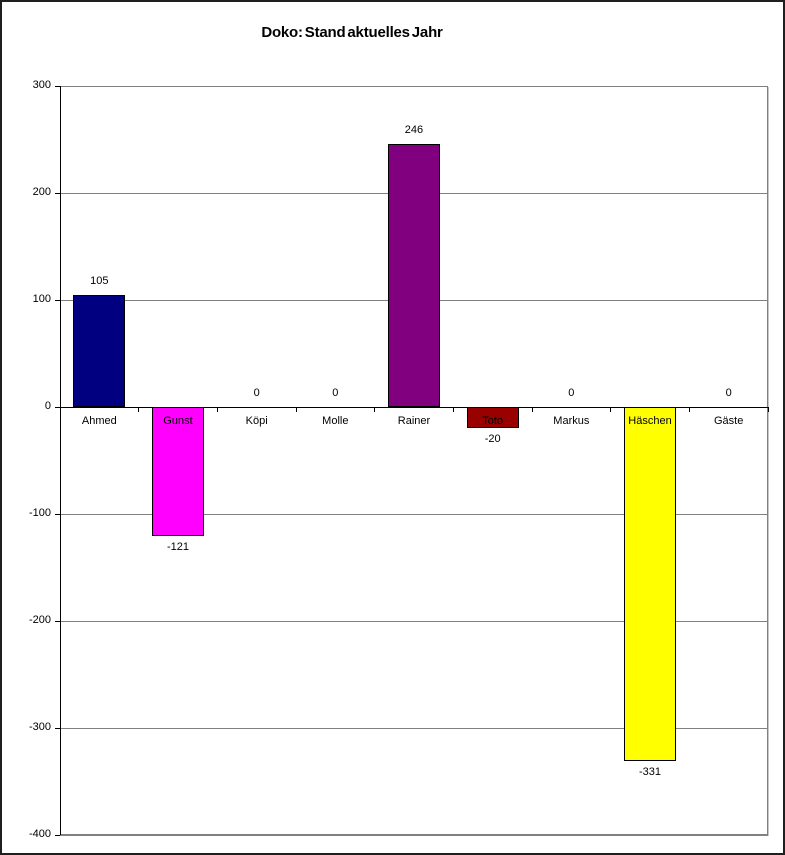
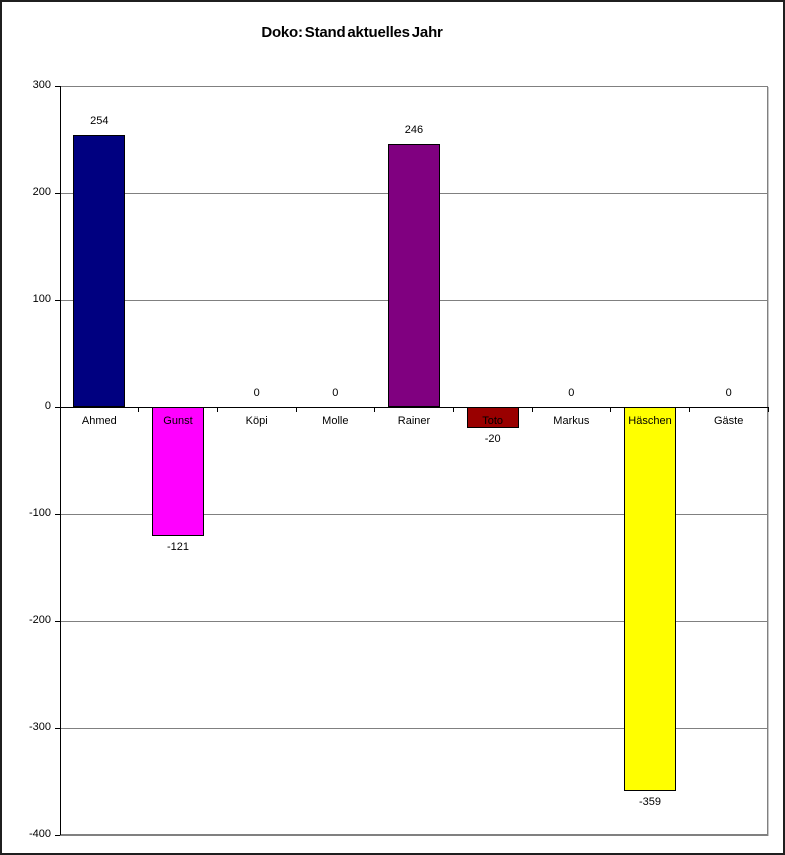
Ahmed: 105 -> 254
Häschen: -331 -> -359
